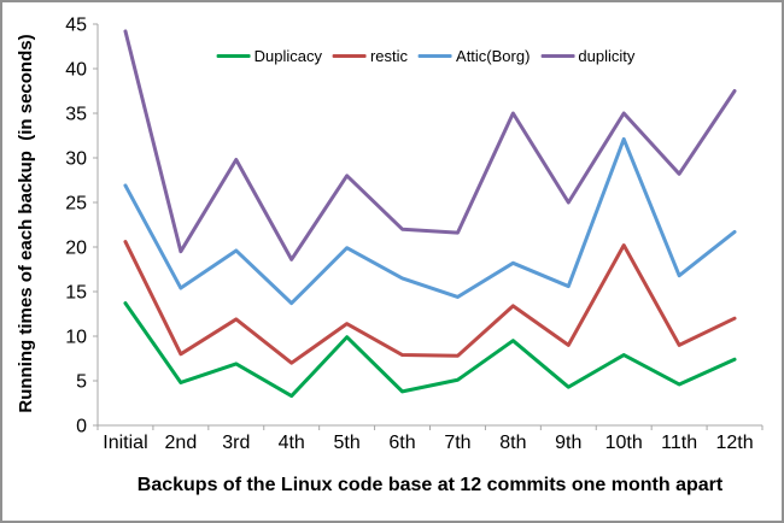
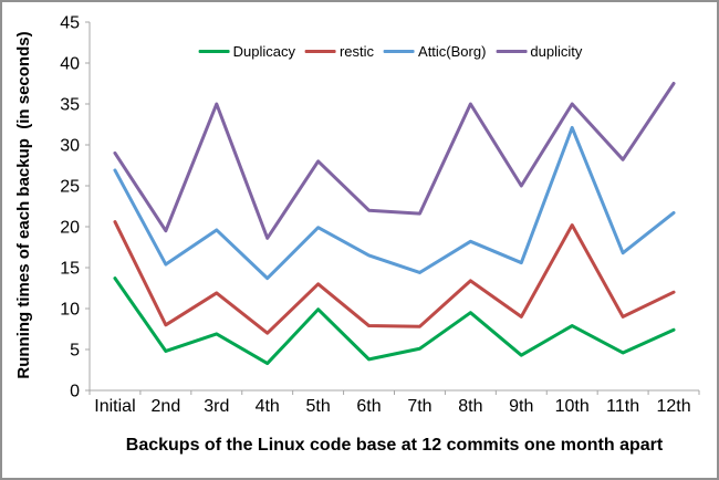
duplicity/Initial: 44 -> 29
duplicity/3rd: 30 -> 35
restic/5th: 11 -> 13
